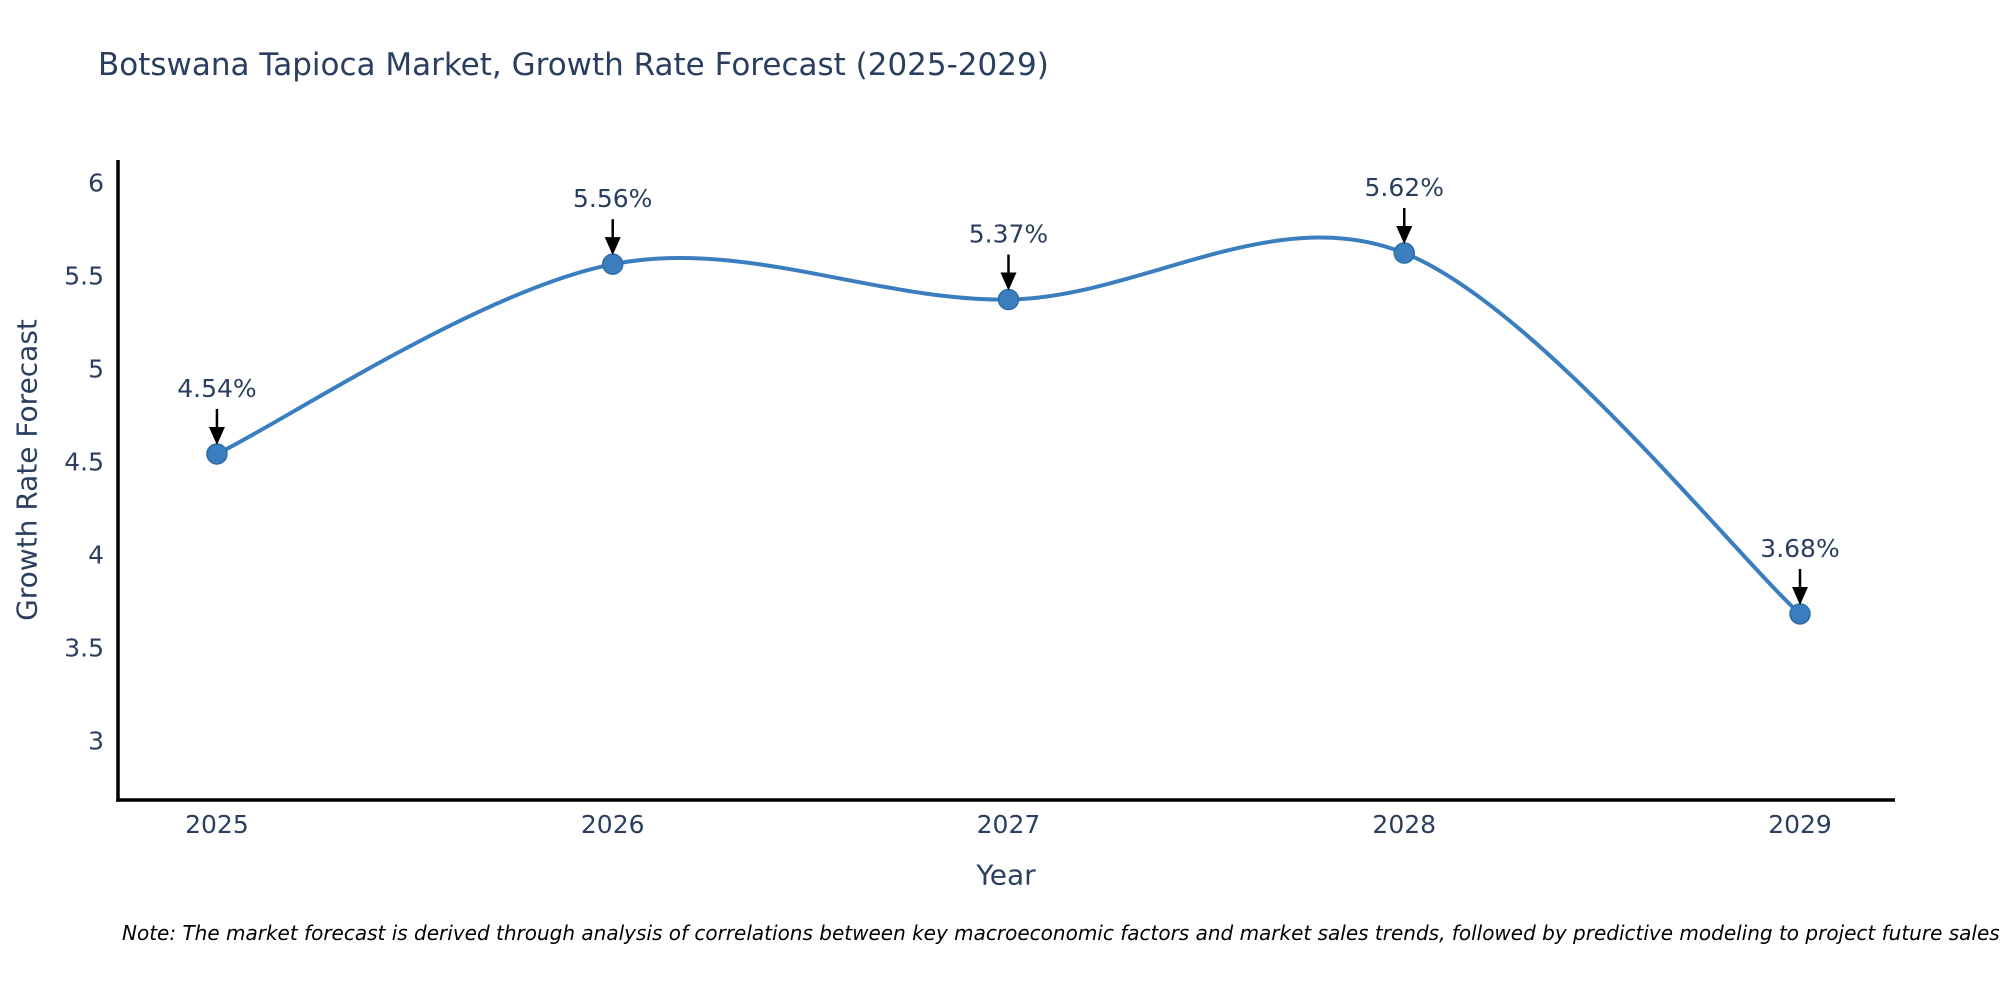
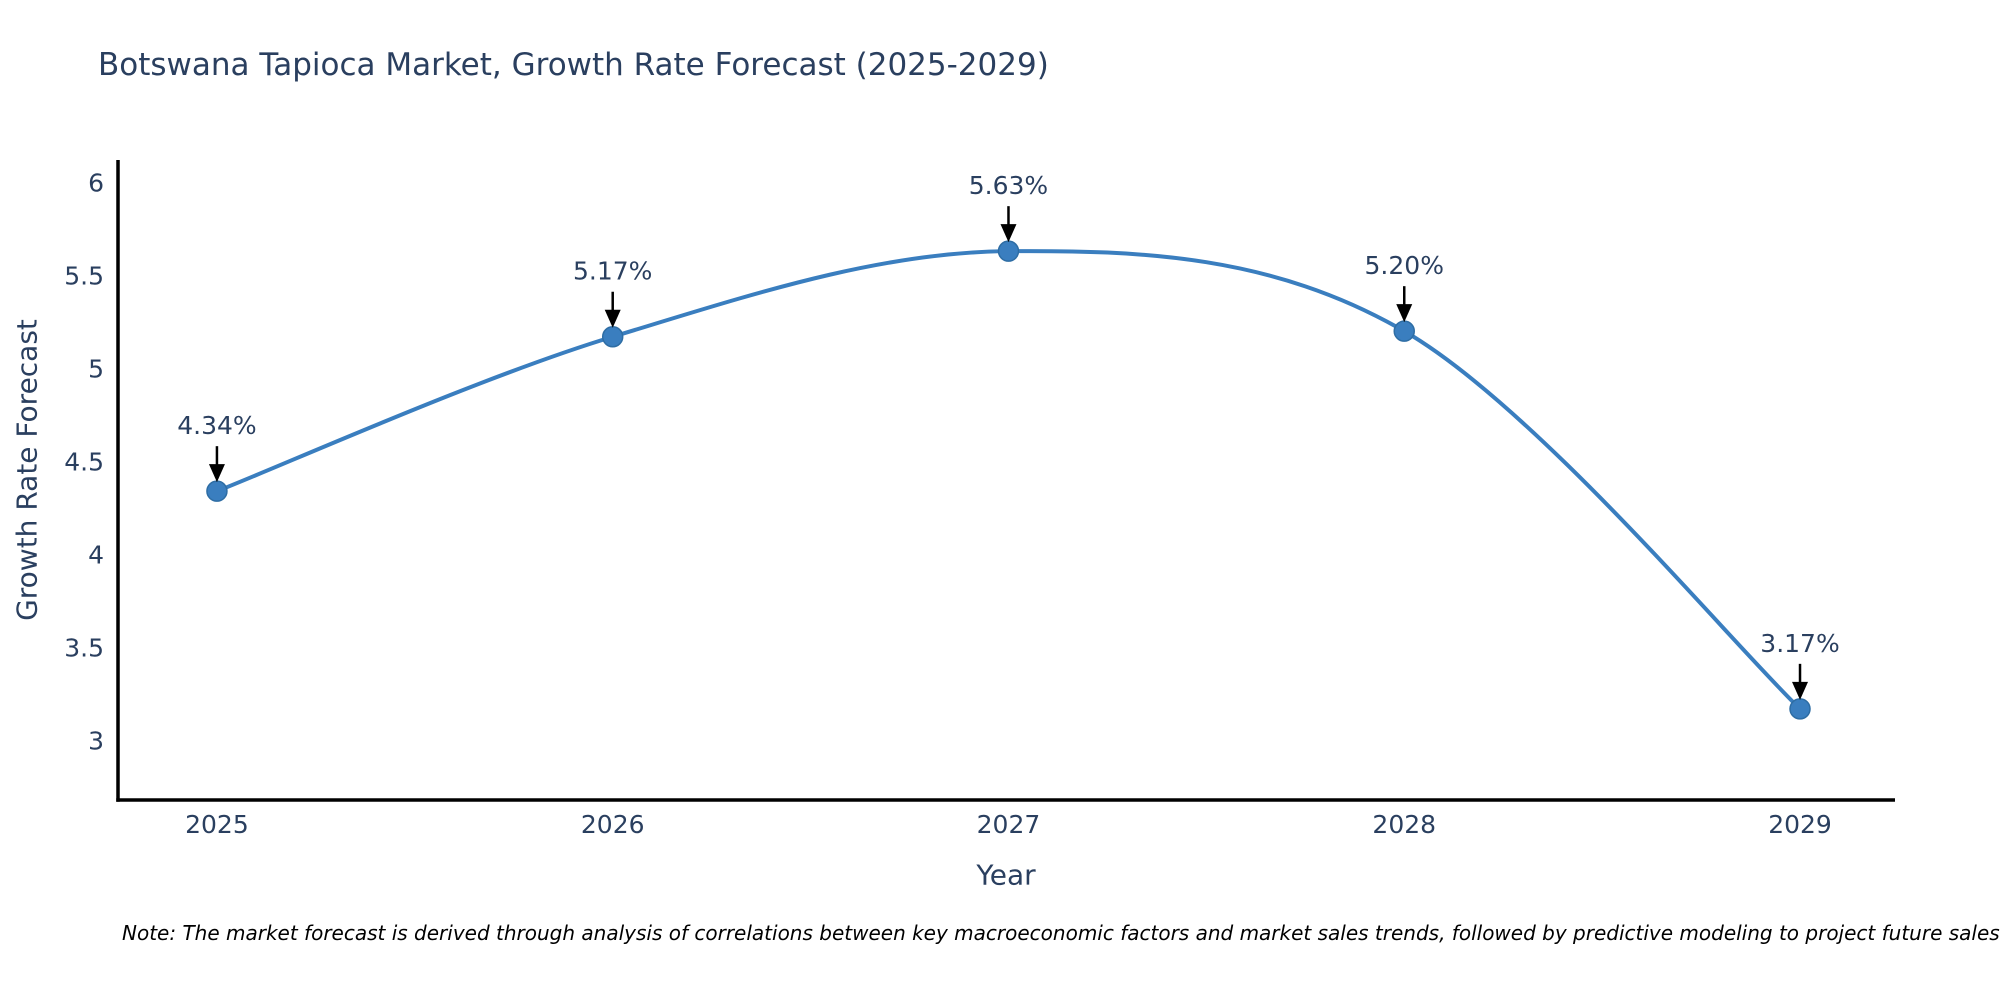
2025: 4.54% -> 4.34%
2026: 5.56% -> 5.17%
2027: 5.37% -> 5.63%
2028: 5.62% -> 5.20%
2029: 3.68% -> 3.17%
